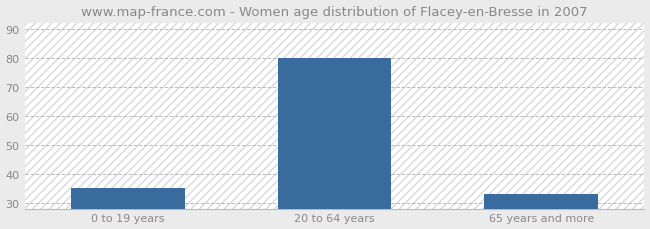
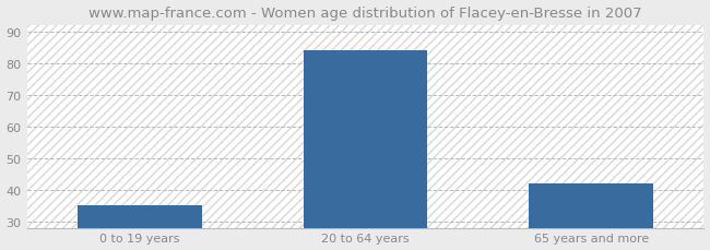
20 to 64 years: 80 -> 84
65 years and more: 33 -> 42
